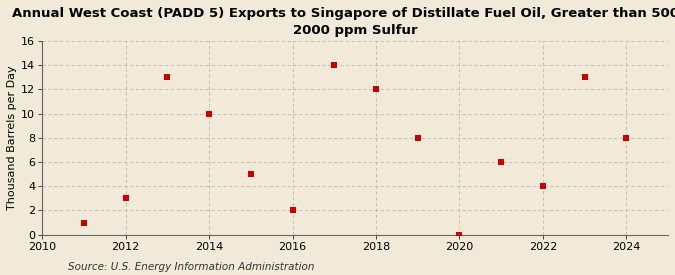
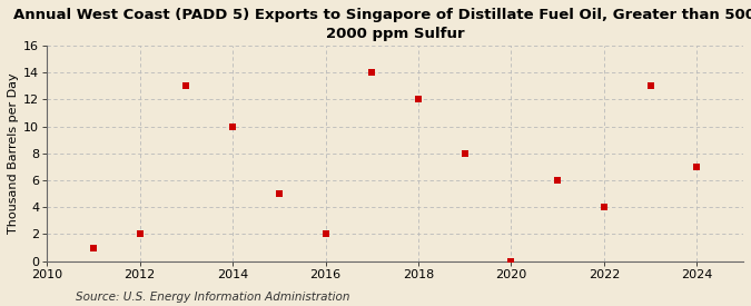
2012: 3 -> 2
2024: 8 -> 7
